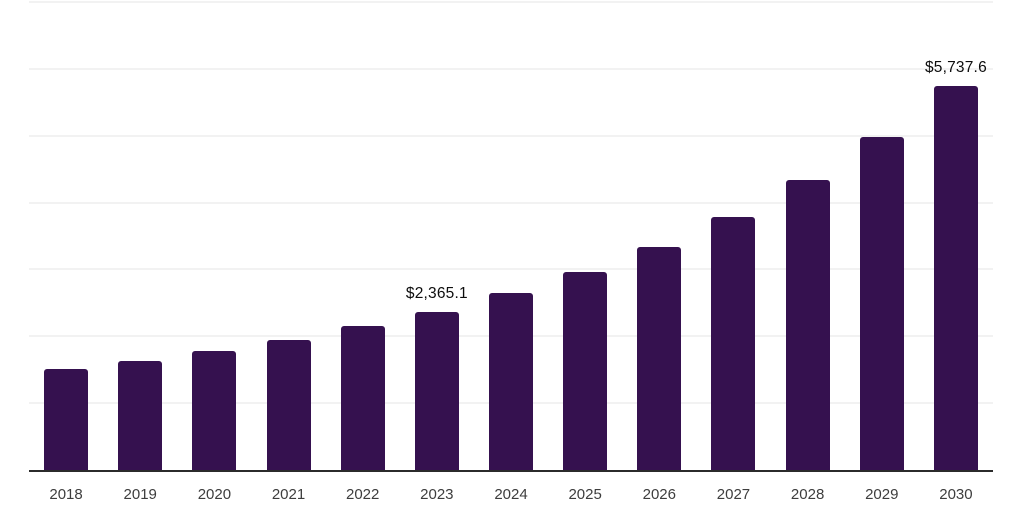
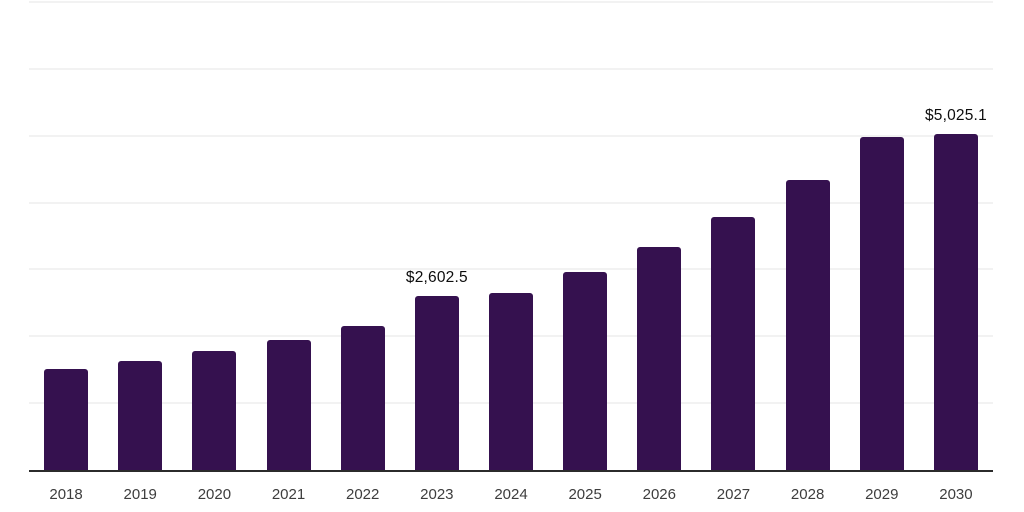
2023: $2,365.1 -> $2,602.5
2030: $5,737.6 -> $5,025.1
